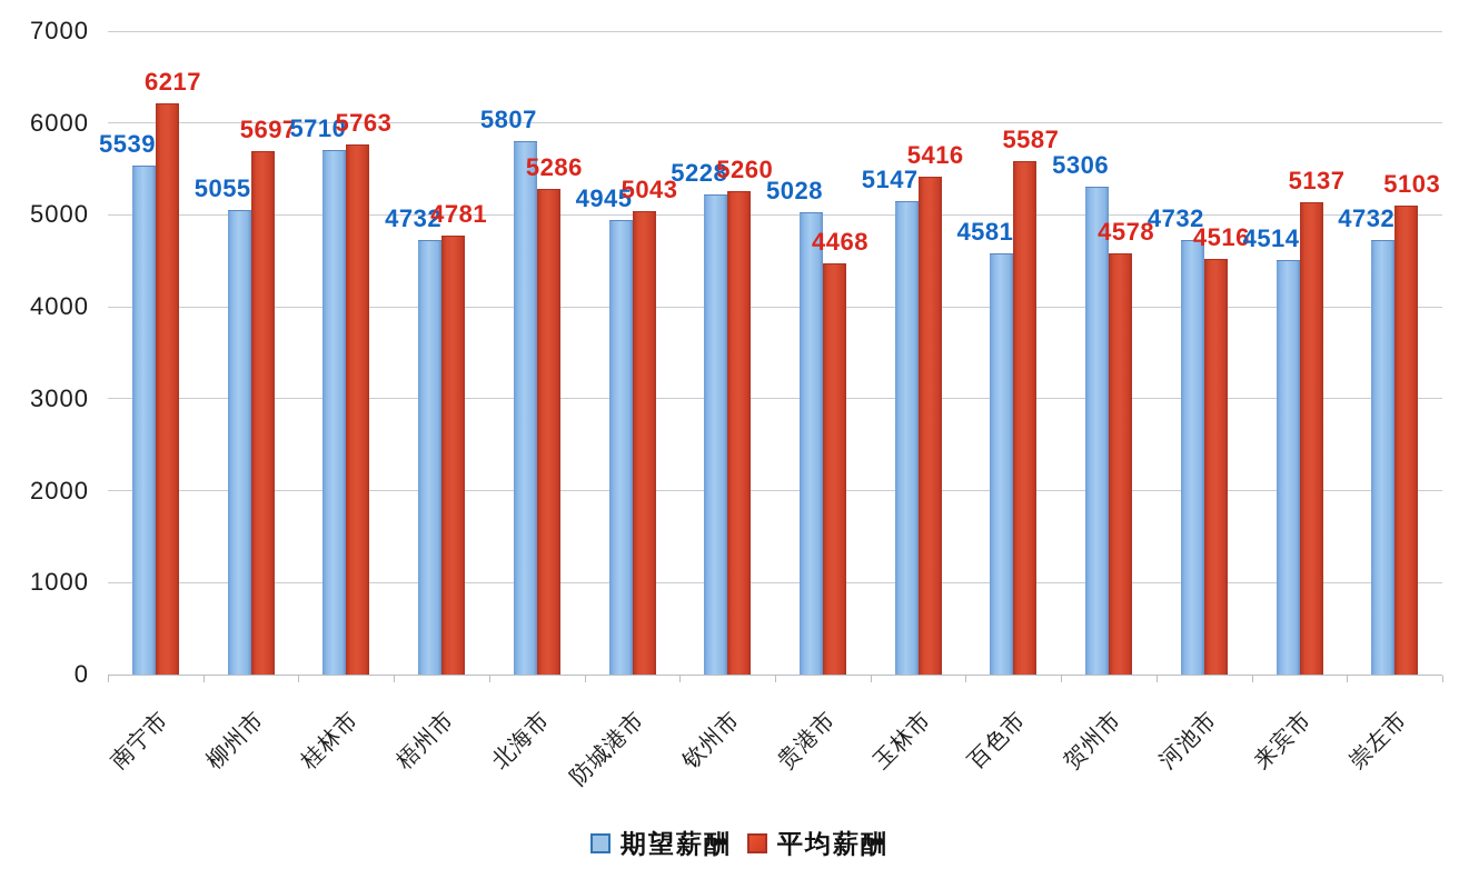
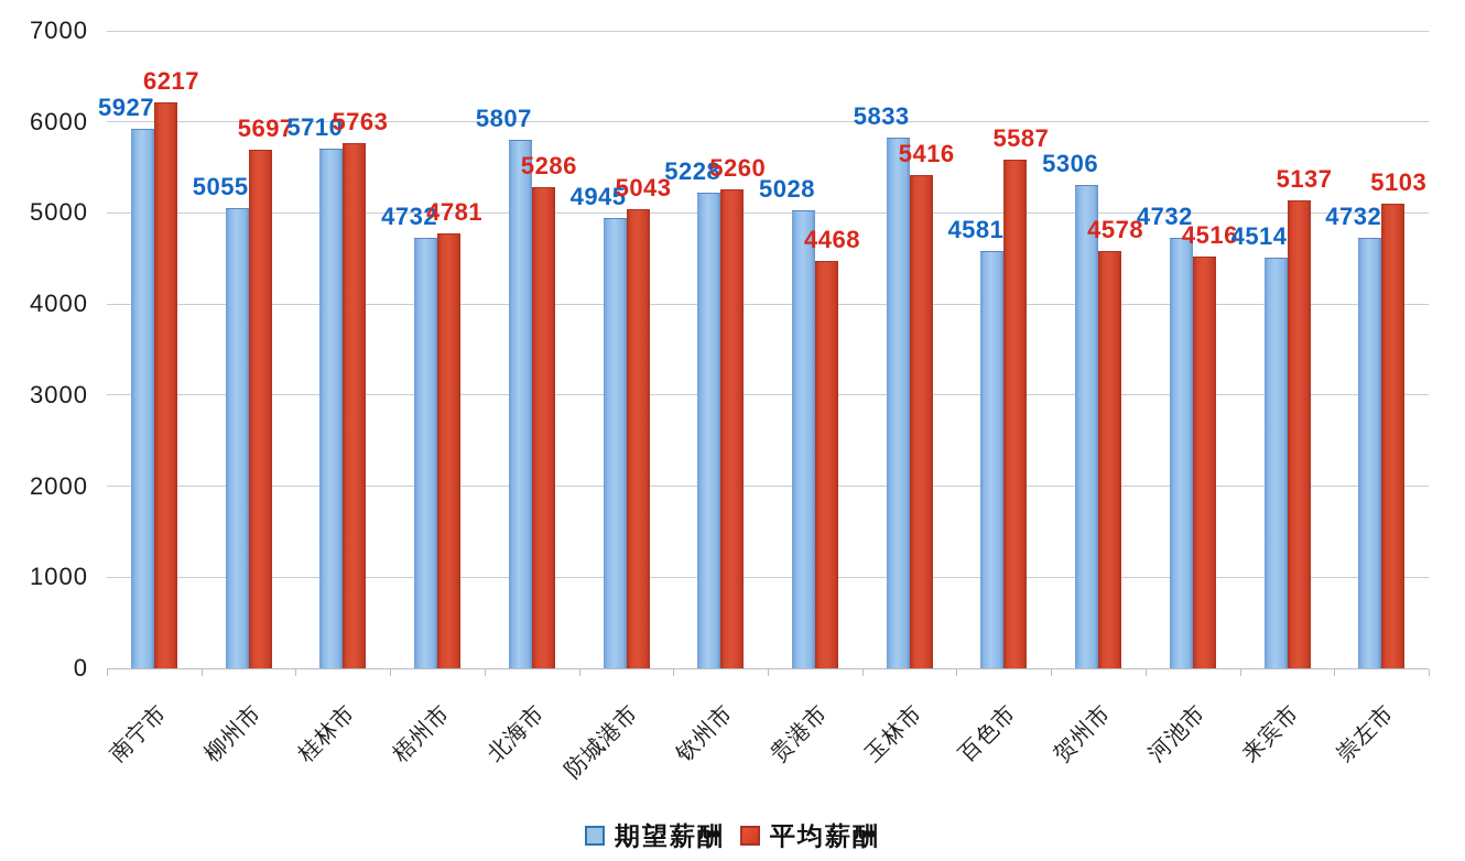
期望薪酬/南宁市: 5539 -> 5927
期望薪酬/玉林市: 5147 -> 5833
